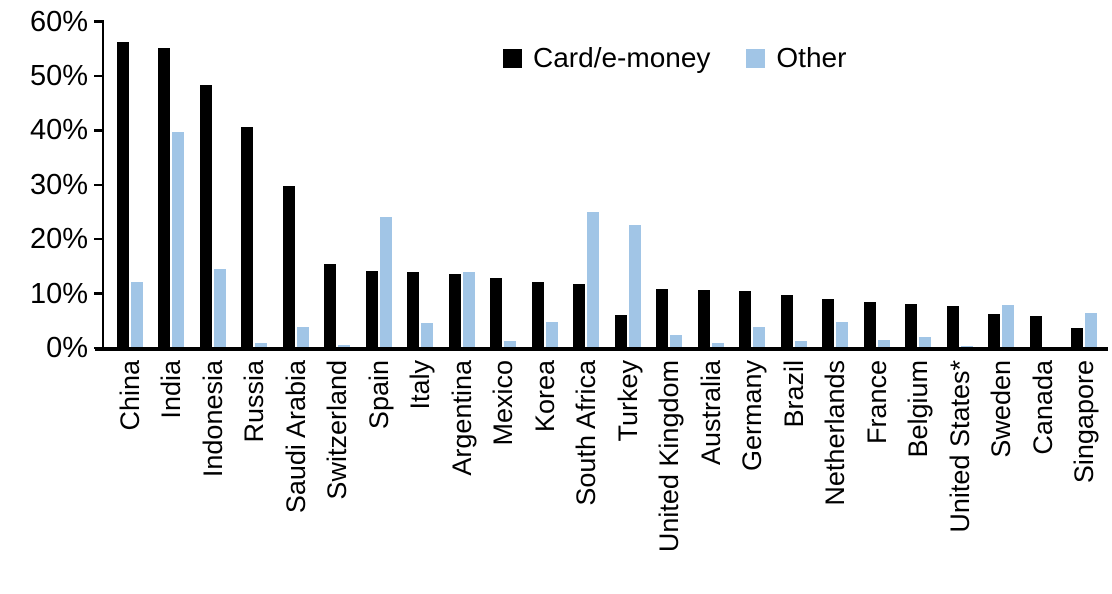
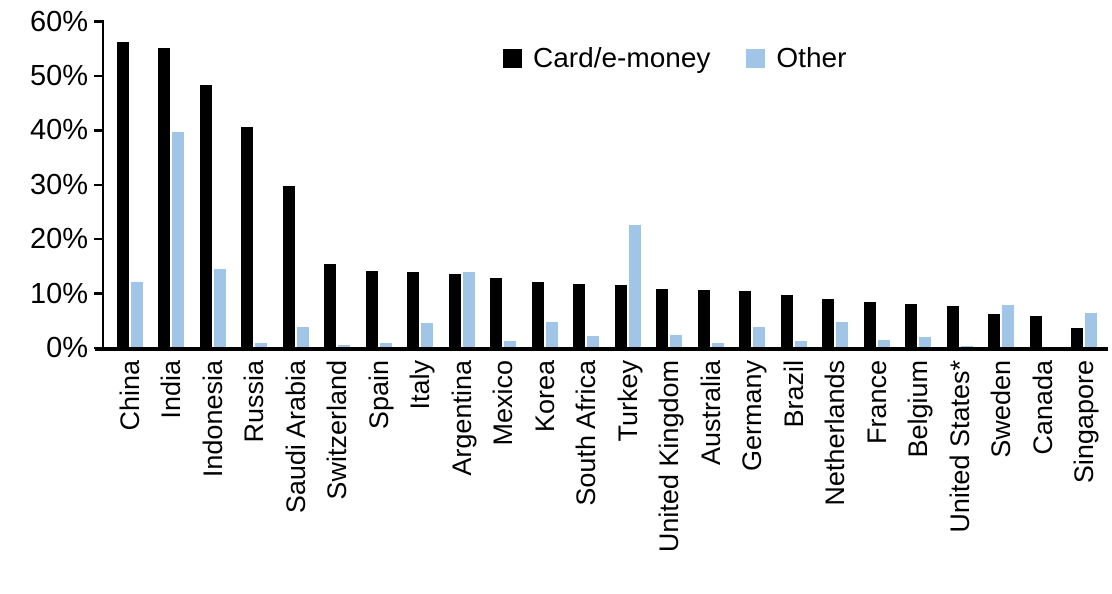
Other/Spain: 24% -> 1%
Other/South Africa: 25% -> 2%
Card/e-money/Turkey: 6% -> 12%
